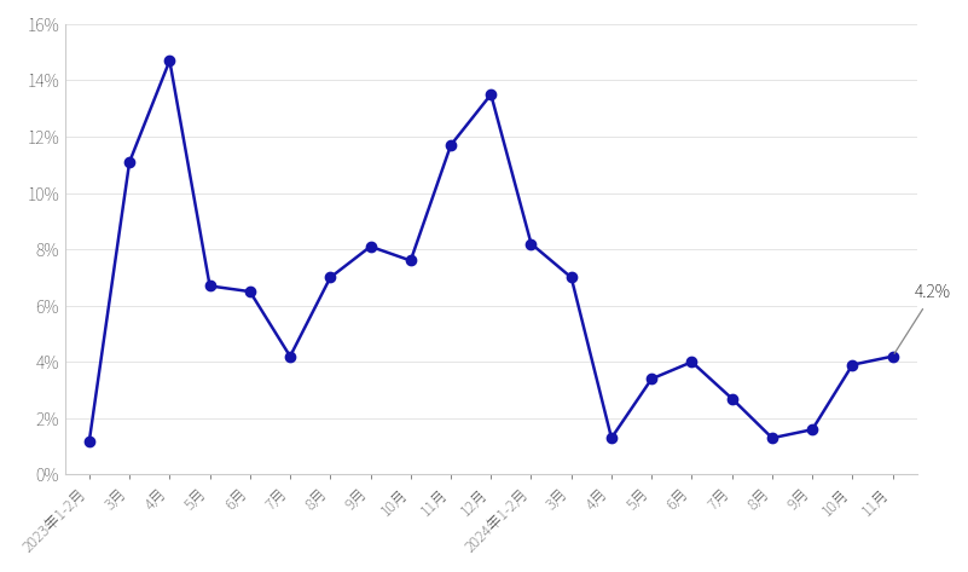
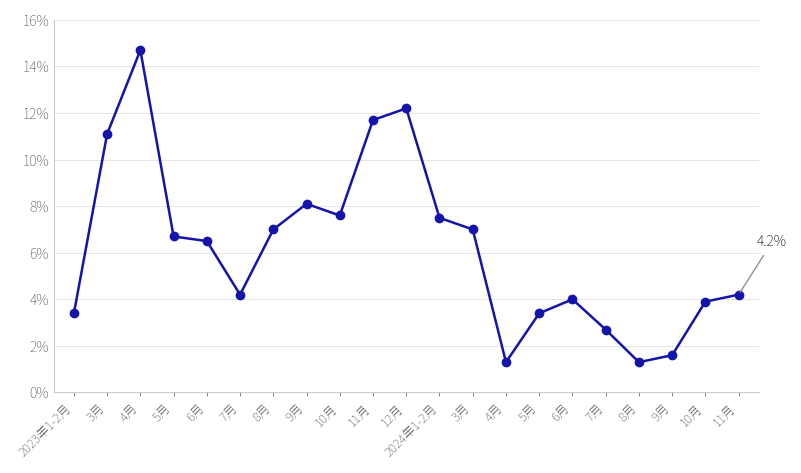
2023年1-2月: 1.2% -> 3.4%
12月: 13.5% -> 12.2%
2024年1-2月: 8.2% -> 7.5%
